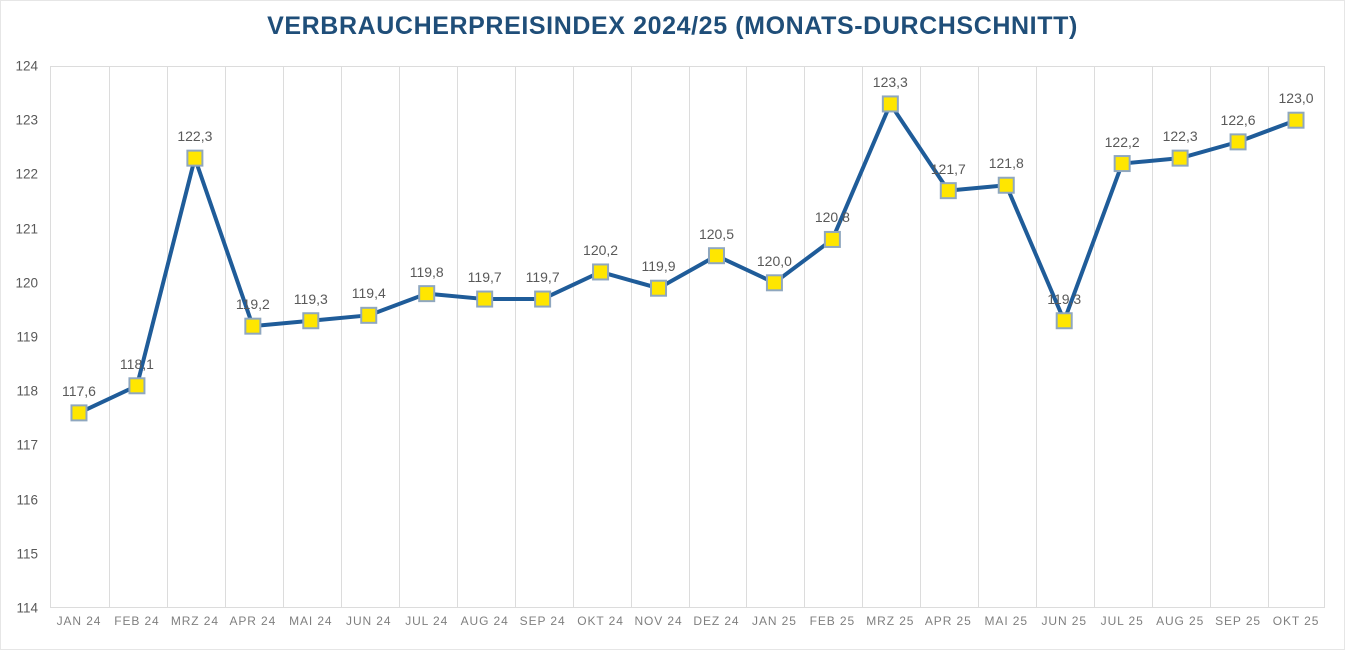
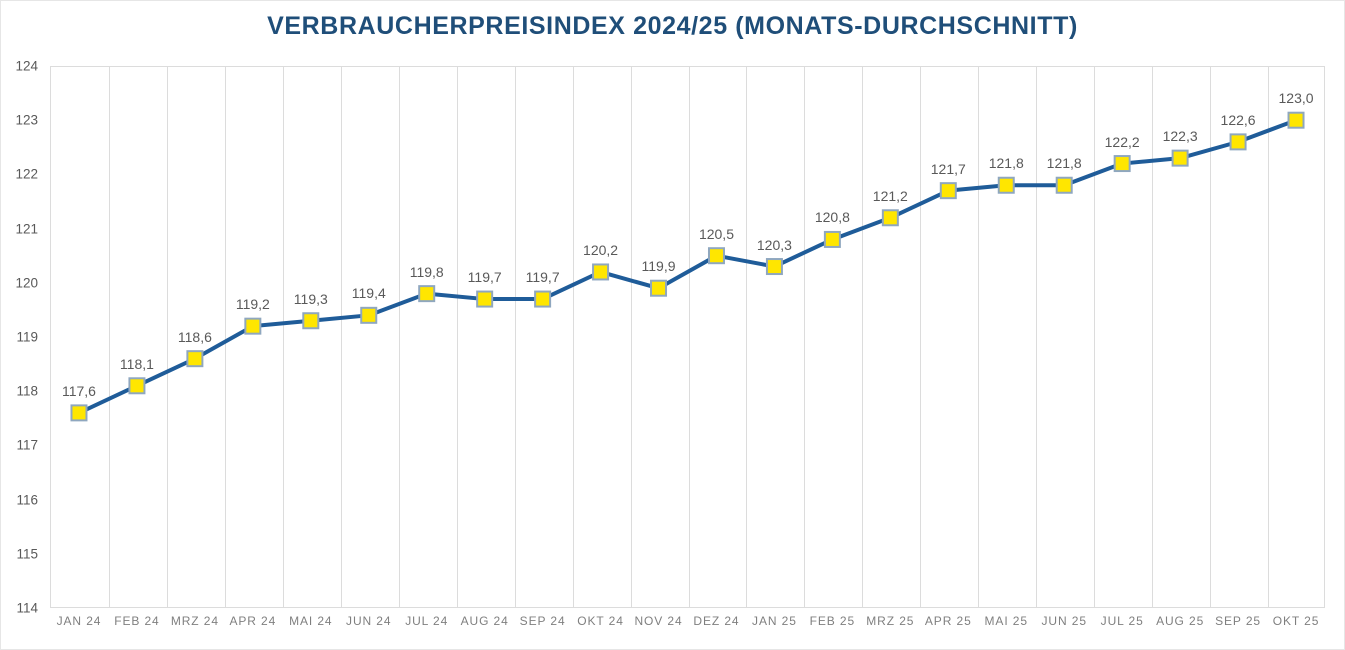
MRZ 24: 122,3 -> 118,6
JAN 25: 120,0 -> 120,3
MRZ 25: 123,3 -> 121,2
JUN 25: 119,3 -> 121,8
